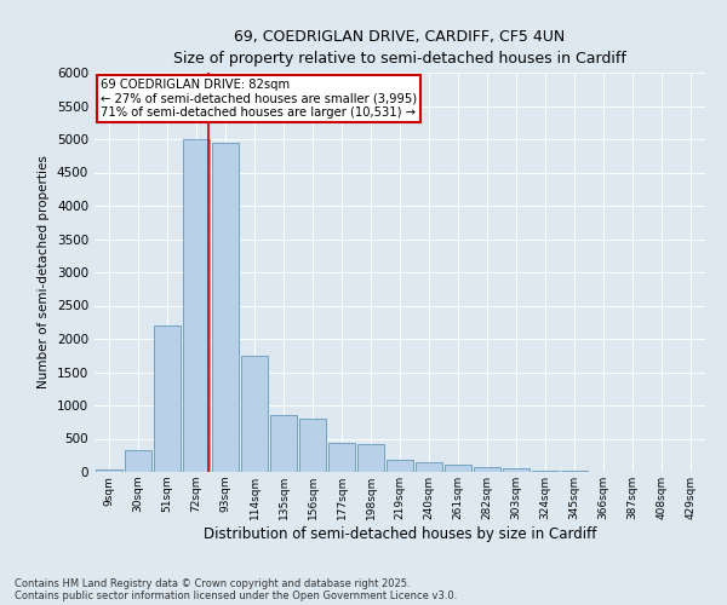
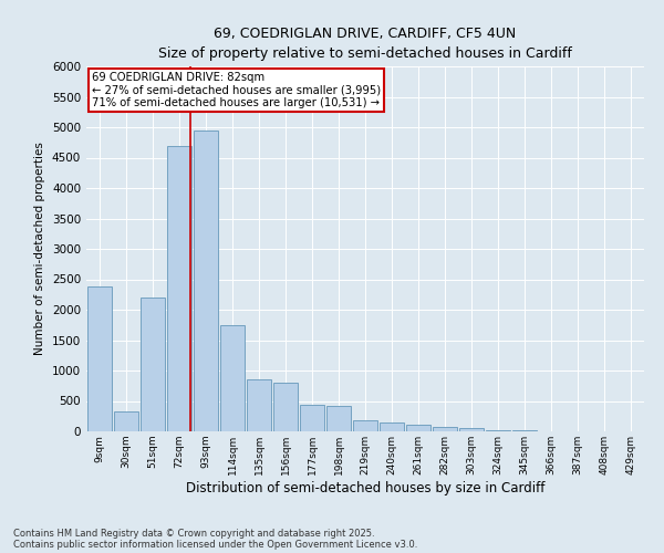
9sqm: 30 -> 2380
72sqm: 5000 -> 4700
